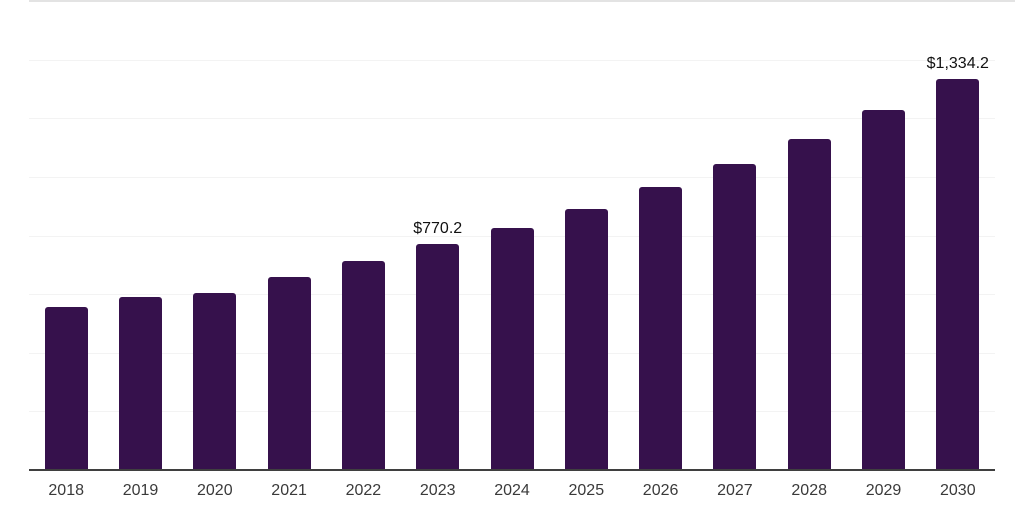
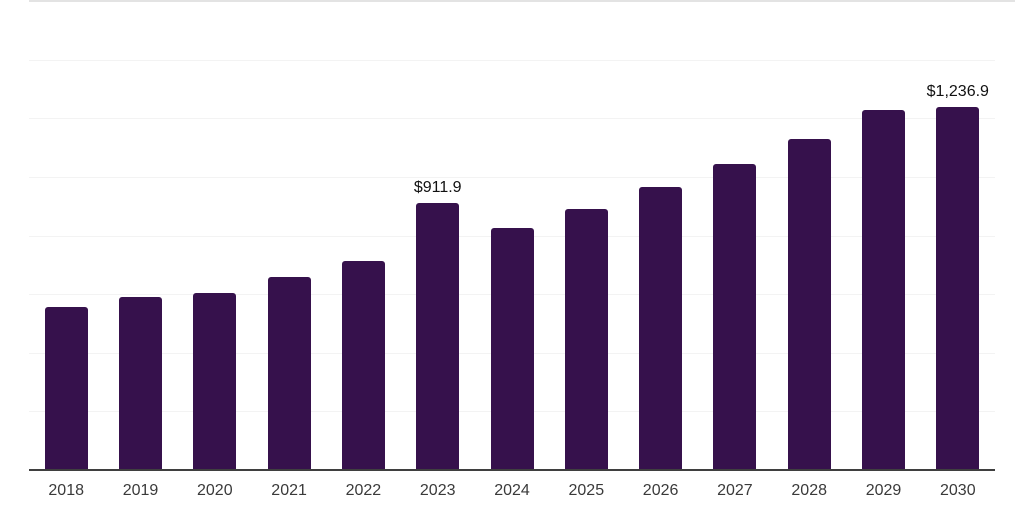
2023: $770.2 -> $911.9
2030: $1,334.2 -> $1,236.9
